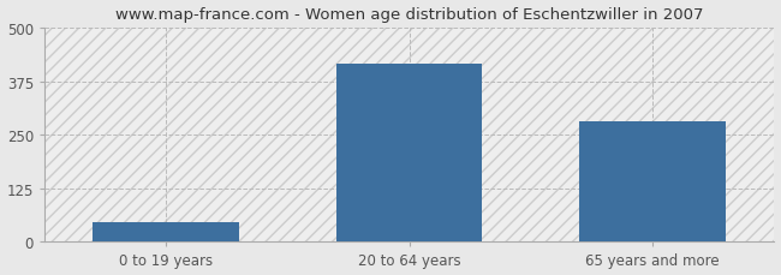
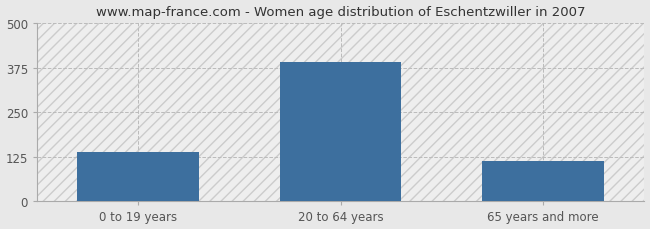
0 to 19 years: 45 -> 138
20 to 64 years: 415 -> 390
65 years and more: 280 -> 112
